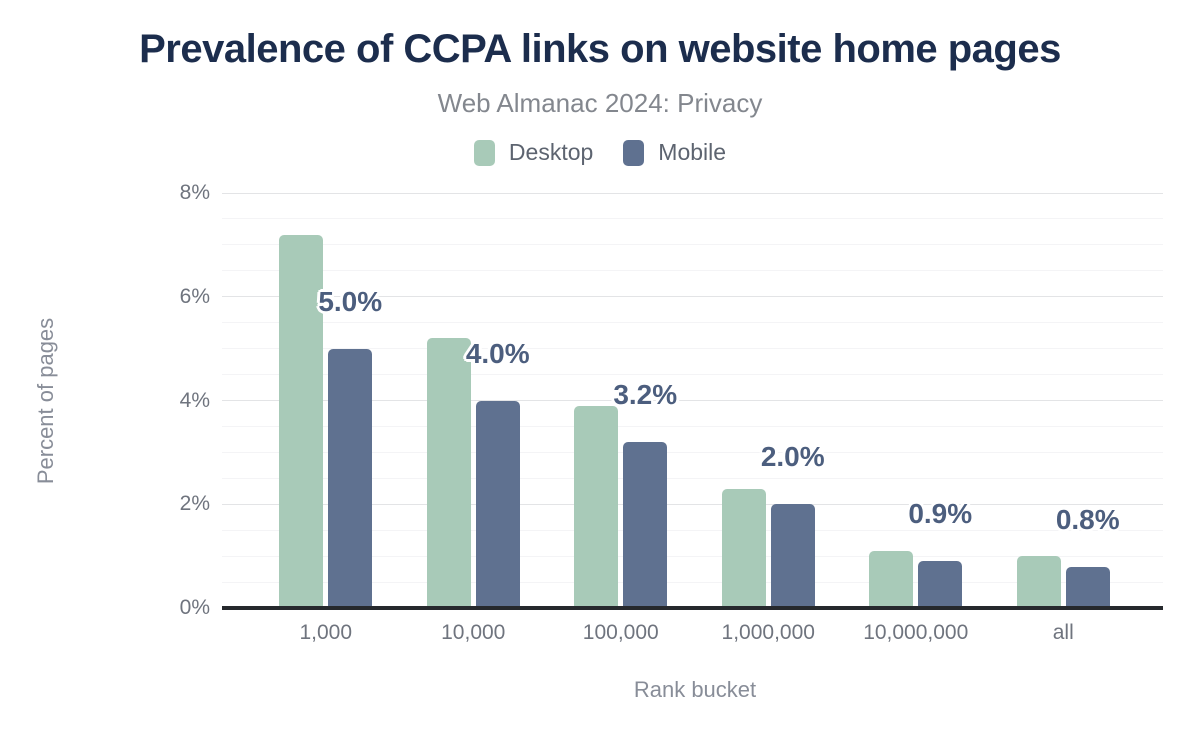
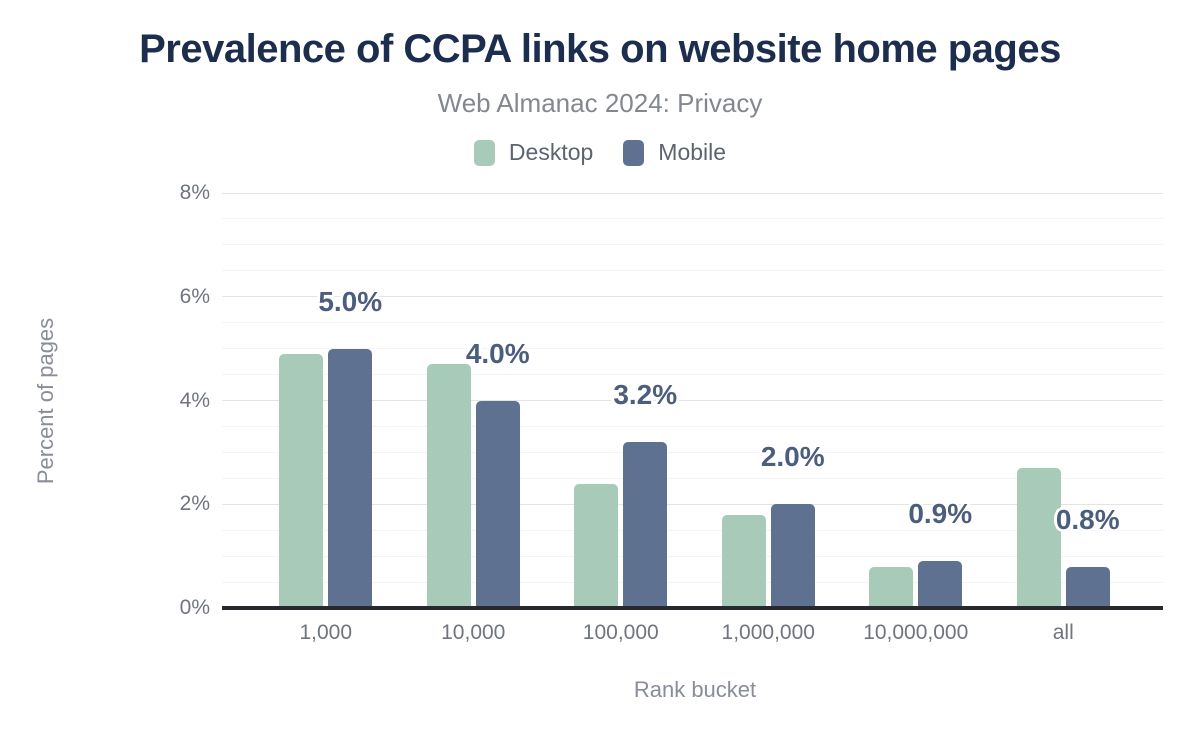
Desktop/1,000: 7.2% -> 4.9%
Desktop/10,000: 5.2% -> 4.7%
Desktop/100,000: 3.9% -> 2.4%
Desktop/1,000,000: 2.3% -> 1.8%
Desktop/10,000,000: 1.1% -> 0.8%
Desktop/all: 1.0% -> 2.7%
